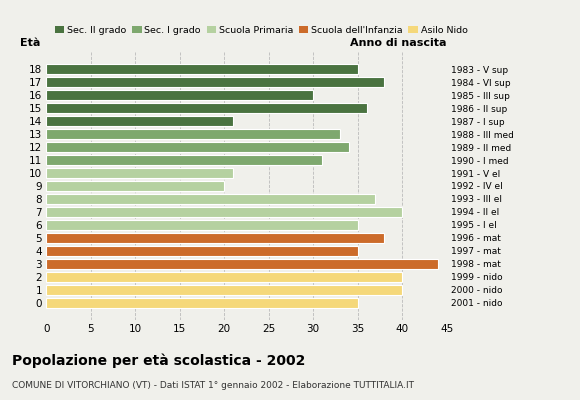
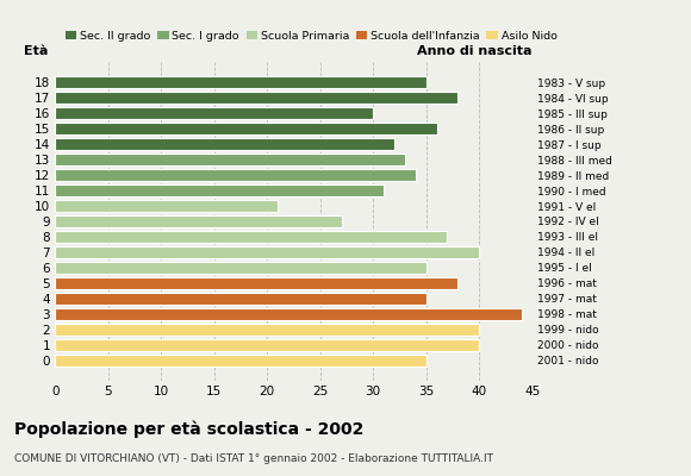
14: 21 -> 32
9: 20 -> 27
